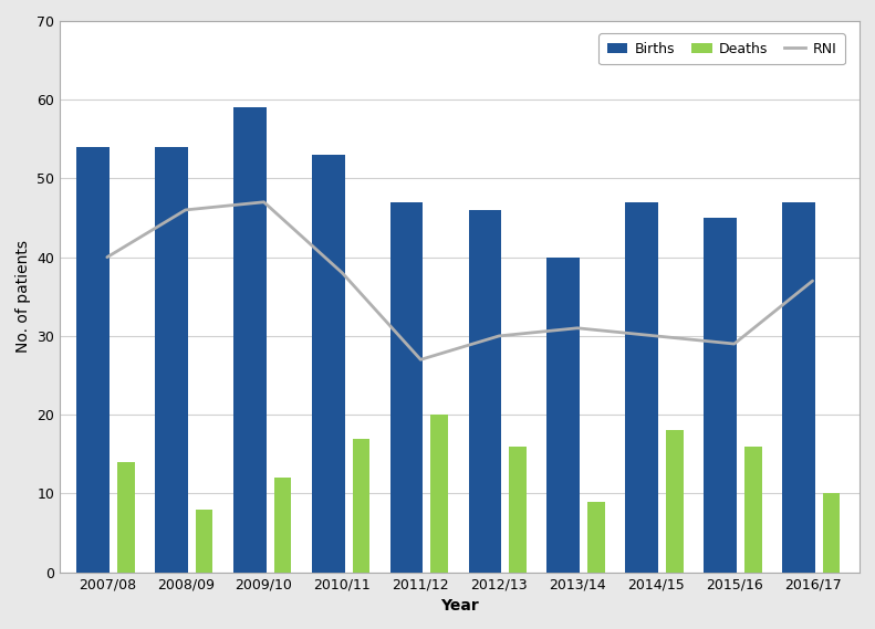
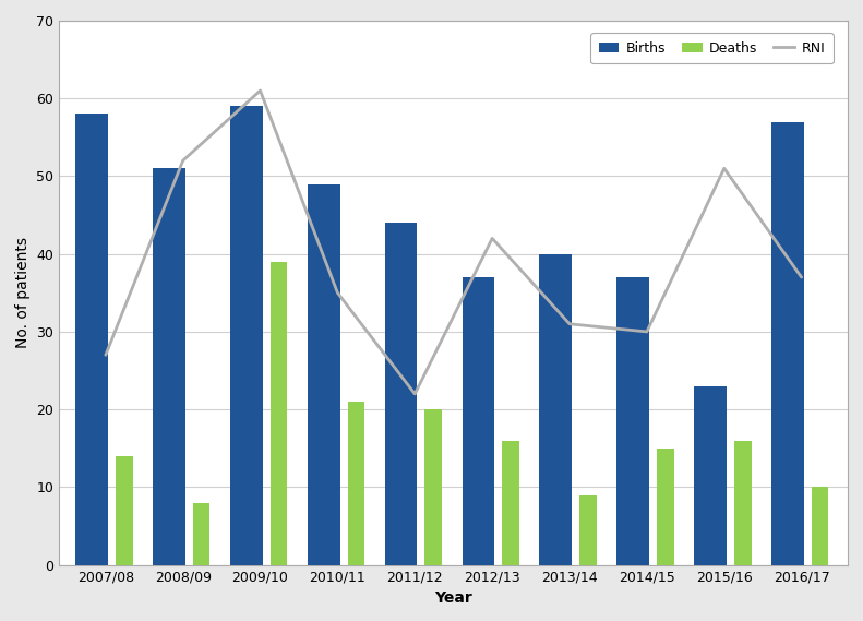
Births/2007/08: 54 -> 58
RNI/2007/08: 40 -> 27
Births/2008/09: 54 -> 51
RNI/2008/09: 46 -> 52
RNI/2009/10: 47 -> 61
Deaths/2009/10: 12 -> 39
Births/2010/11: 53 -> 49
RNI/2010/11: 38 -> 35
Deaths/2010/11: 17 -> 21
Births/2011/12: 47 -> 44
RNI/2011/12: 27 -> 22
Births/2012/13: 46 -> 37
RNI/2012/13: 30 -> 42
Births/2014/15: 47 -> 37
Deaths/2014/15: 18 -> 15
Births/2015/16: 45 -> 23
RNI/2015/16: 29 -> 51
Births/2016/17: 47 -> 57
